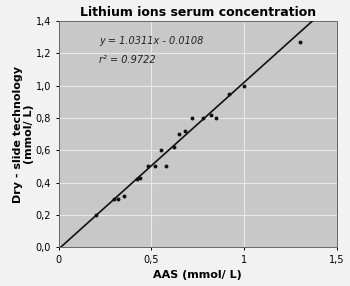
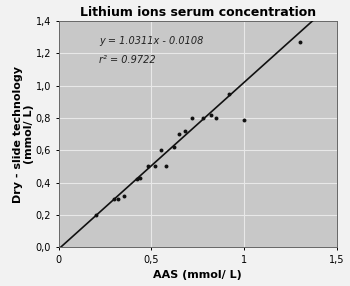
1: 1,00 -> 0,79
